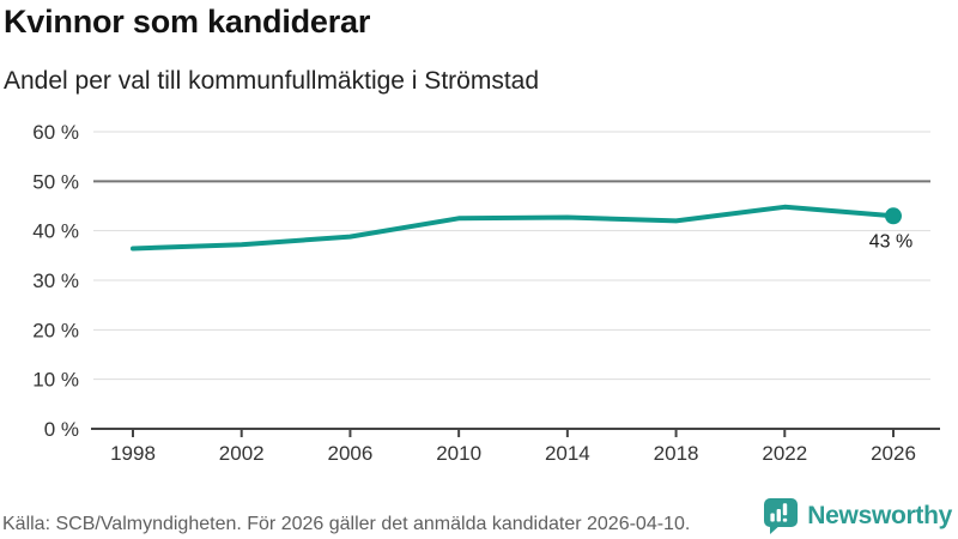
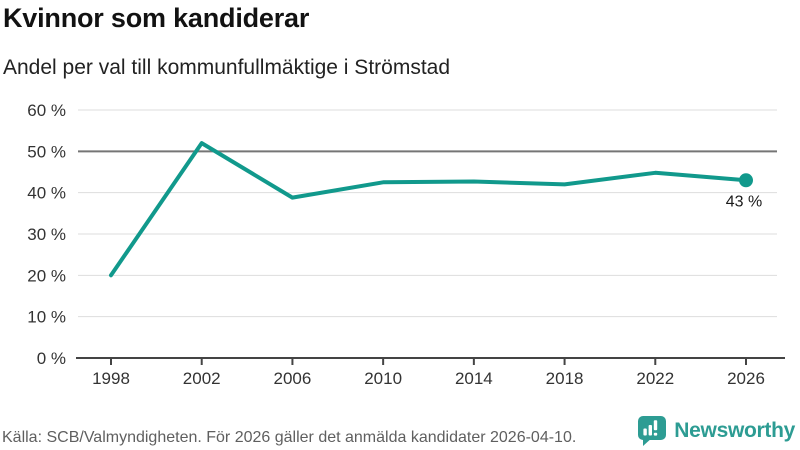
1998: 36% -> 20%
2002: 37% -> 52%
